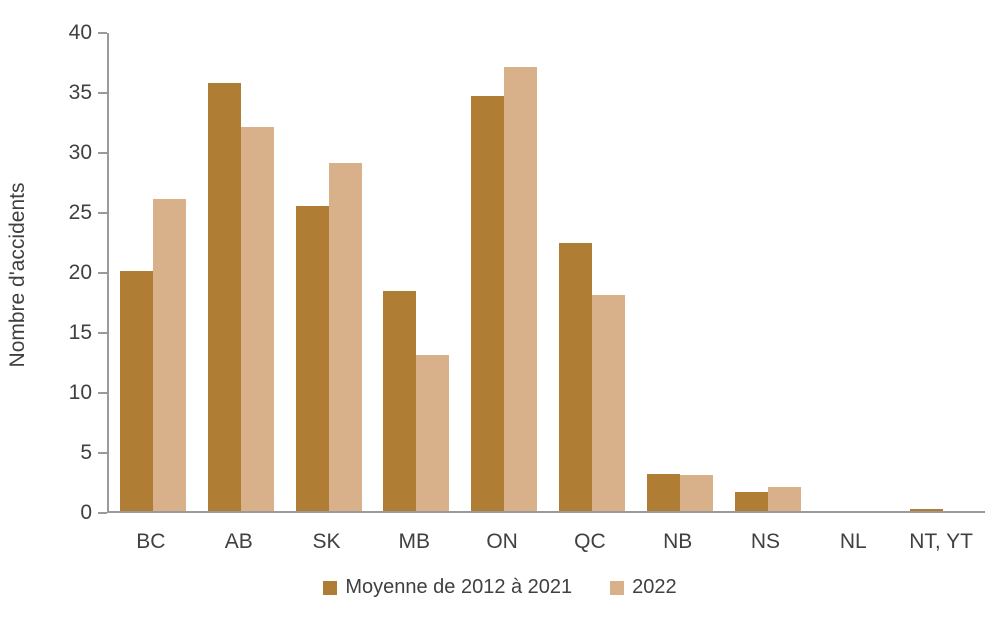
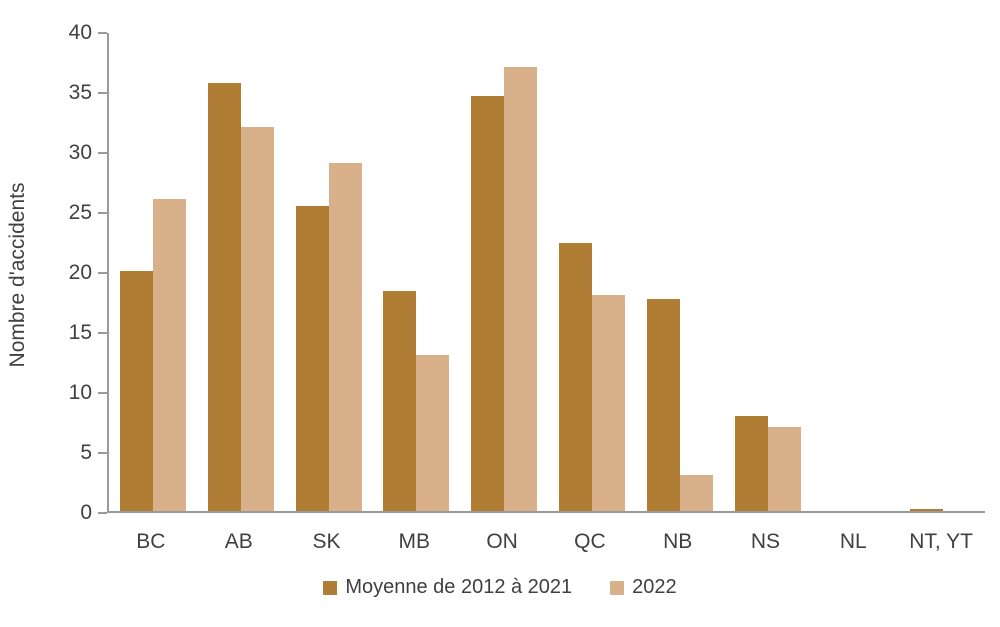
Moyenne de 2012 à 2021/NB: 3.1 -> 17.7
Moyenne de 2012 à 2021/NS: 1.6 -> 7.9
2022/NS: 2 -> 7
